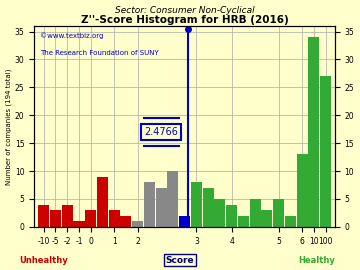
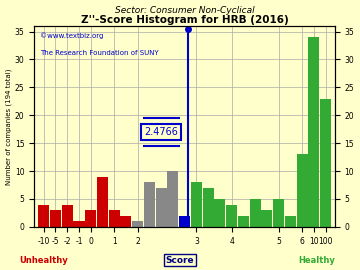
100: 27 -> 23
